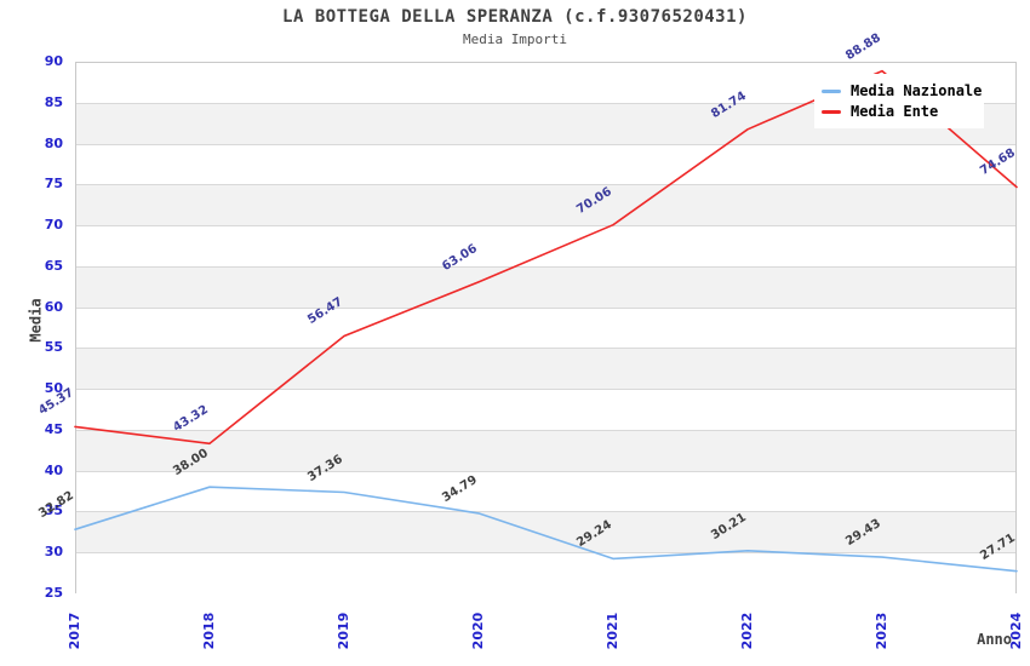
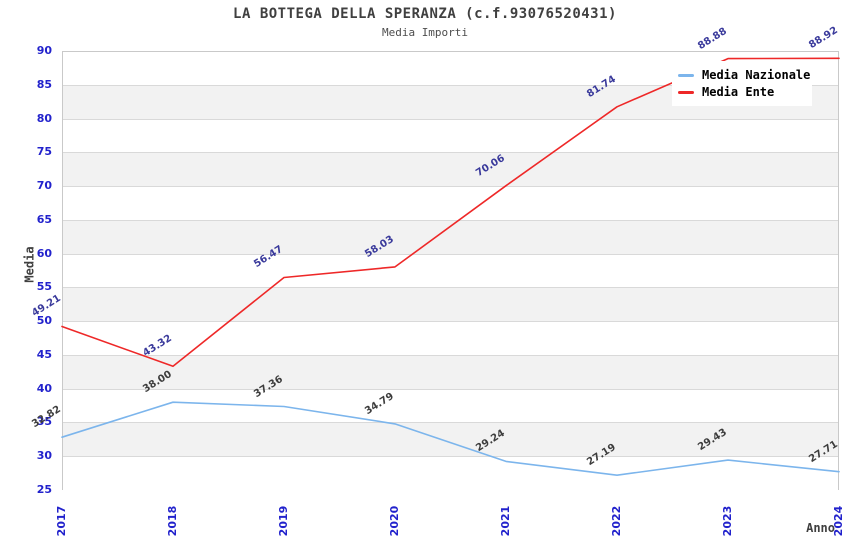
Media Ente/2017: 45.37 -> 49.21
Media Ente/2020: 63.06 -> 58.03
Media Nazionale/2022: 30.21 -> 27.19
Media Ente/2024: 74.68 -> 88.92
